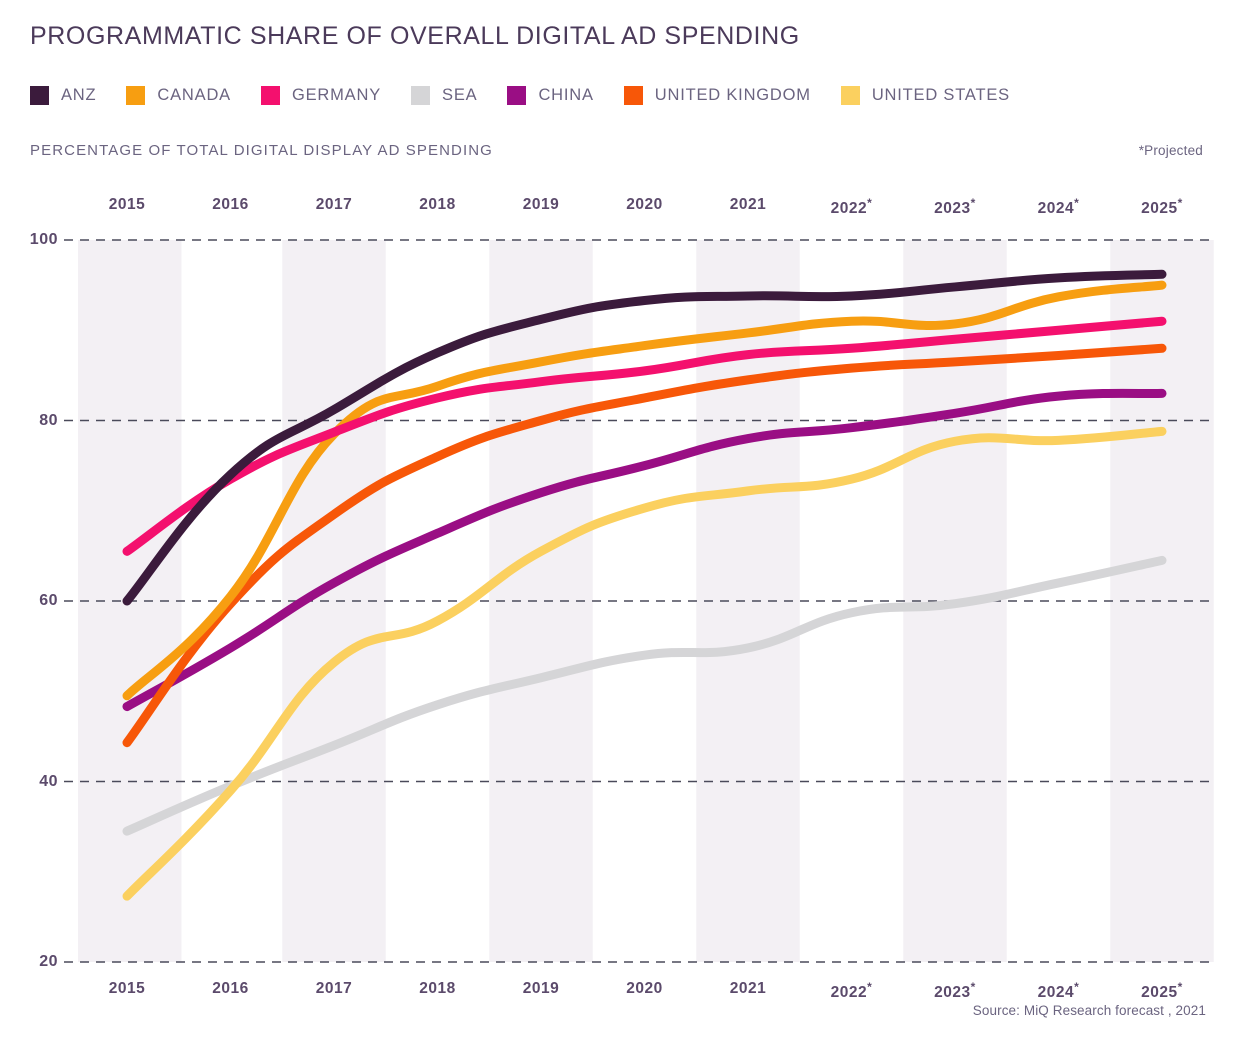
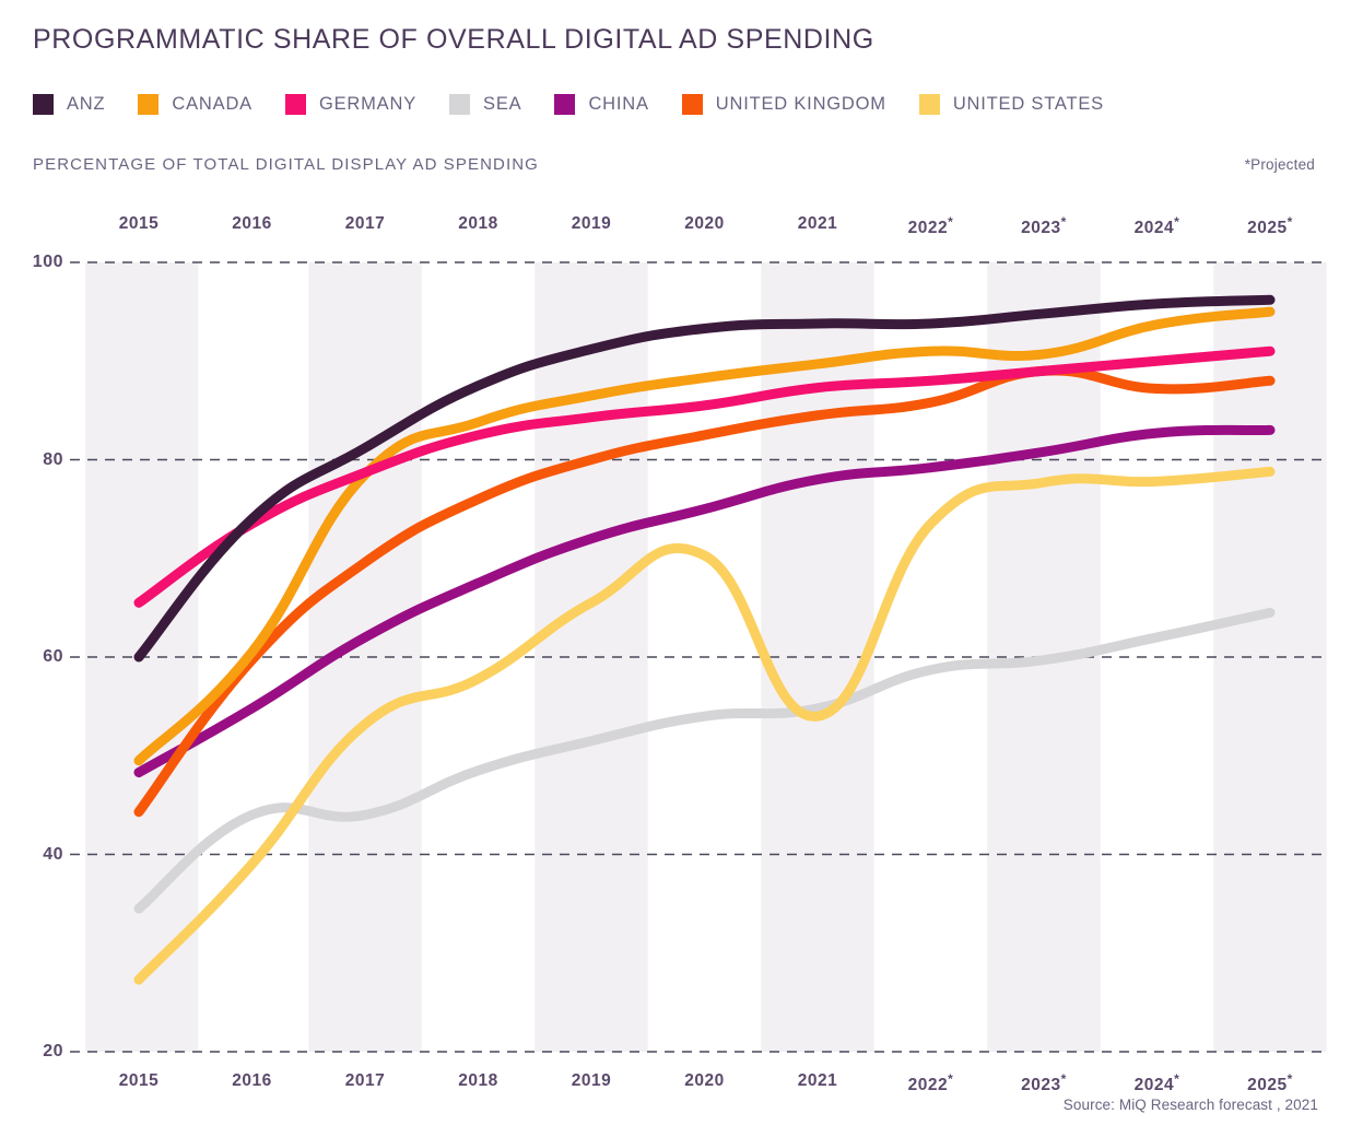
SEA/2016: 40 -> 44
UNITED STATES/2021: 72 -> 54
UNITED KINGDOM/2023*: 86 -> 89
